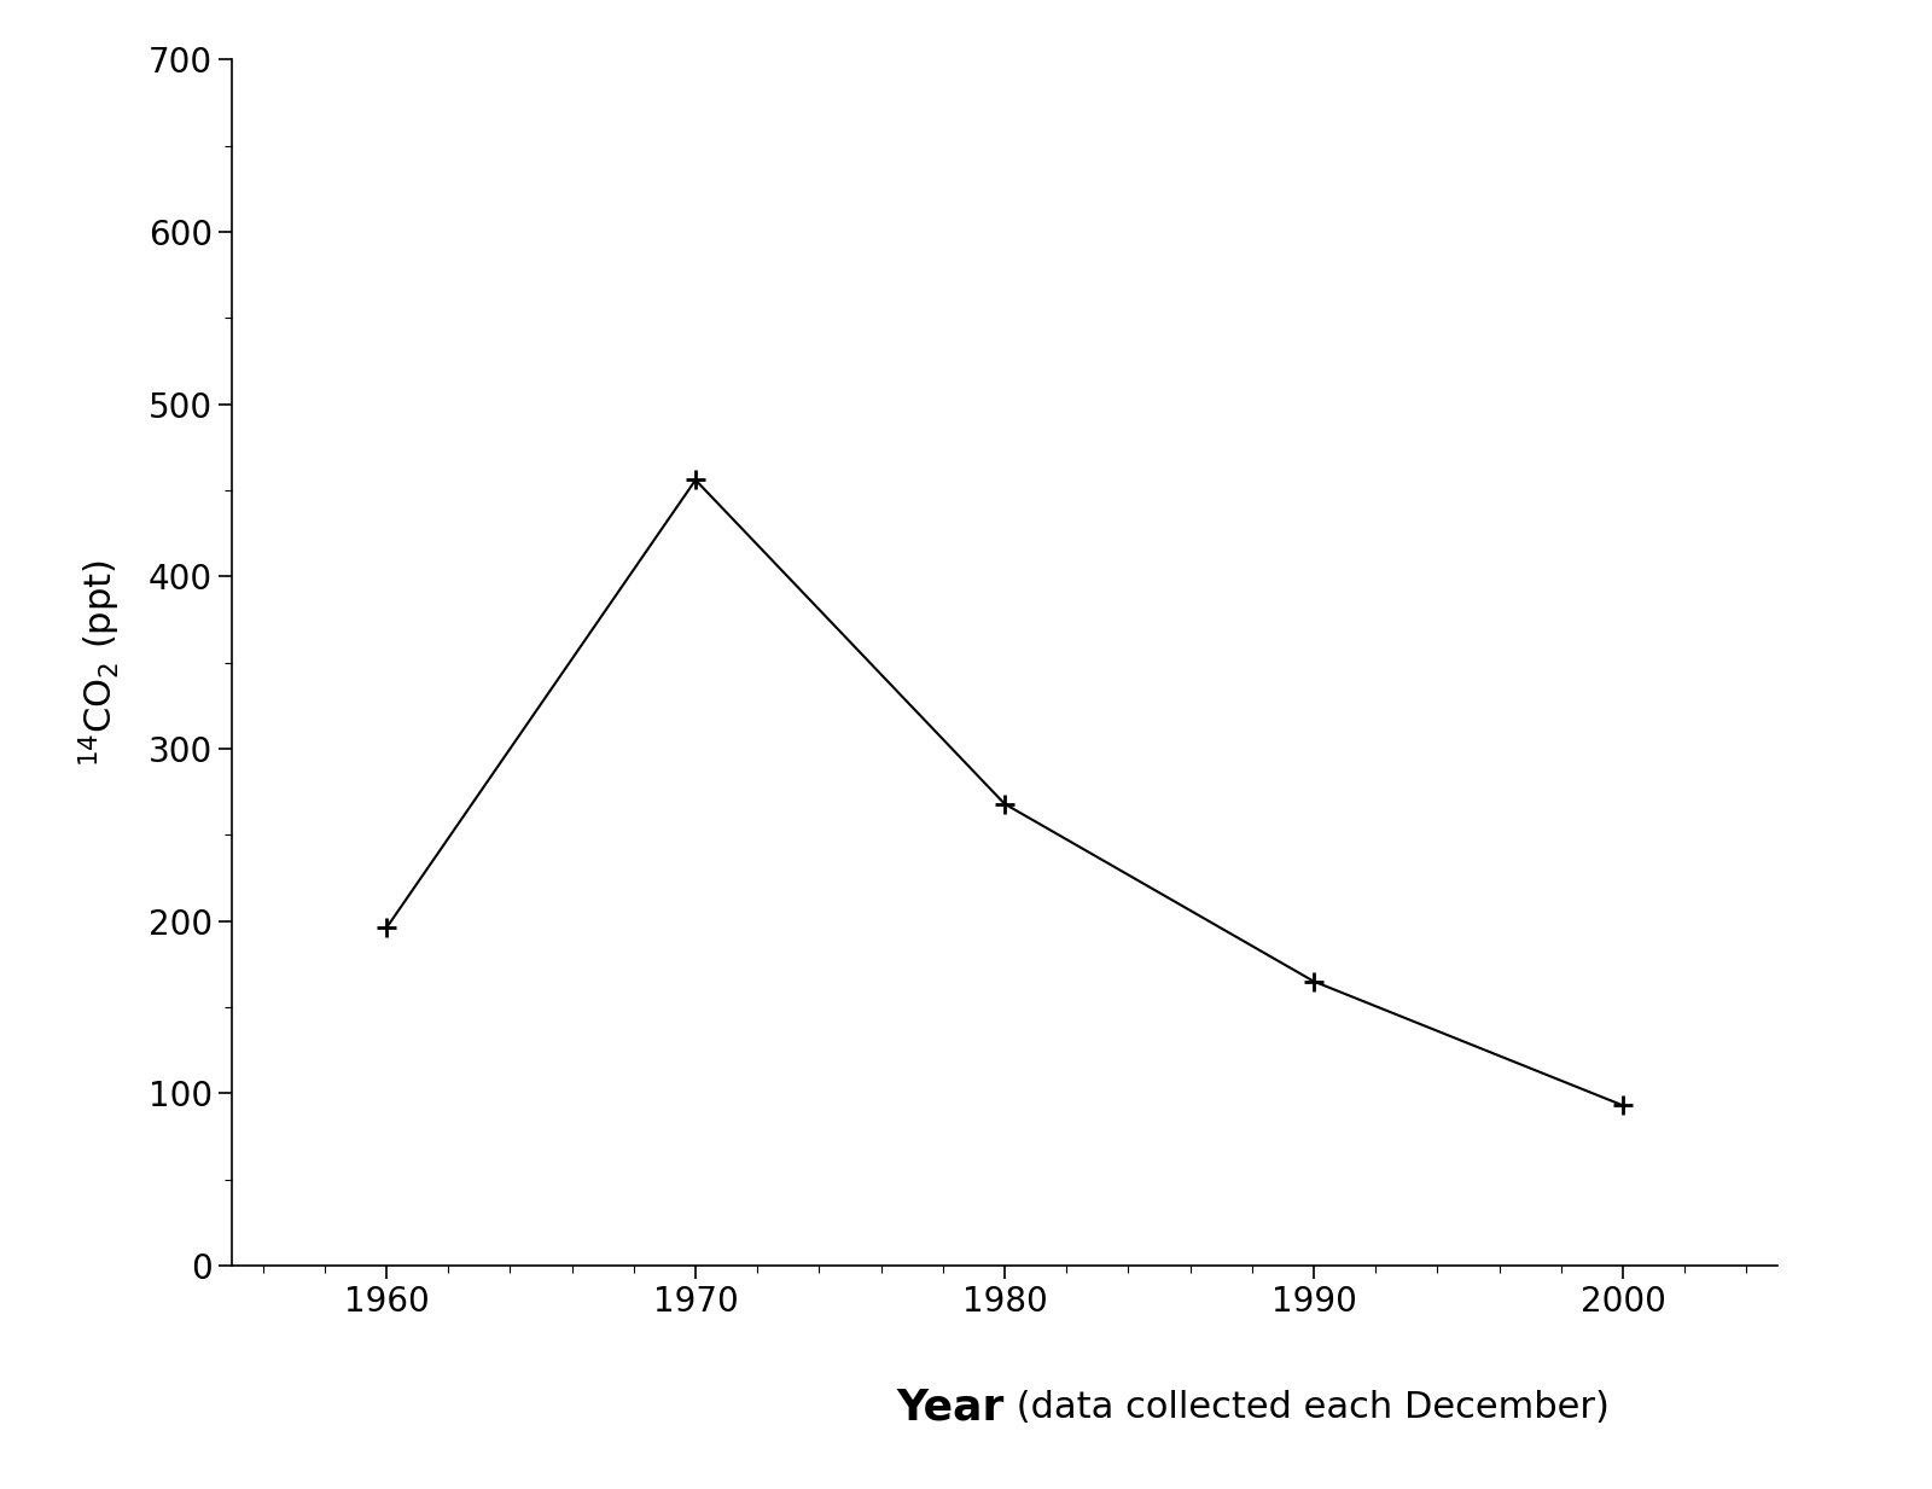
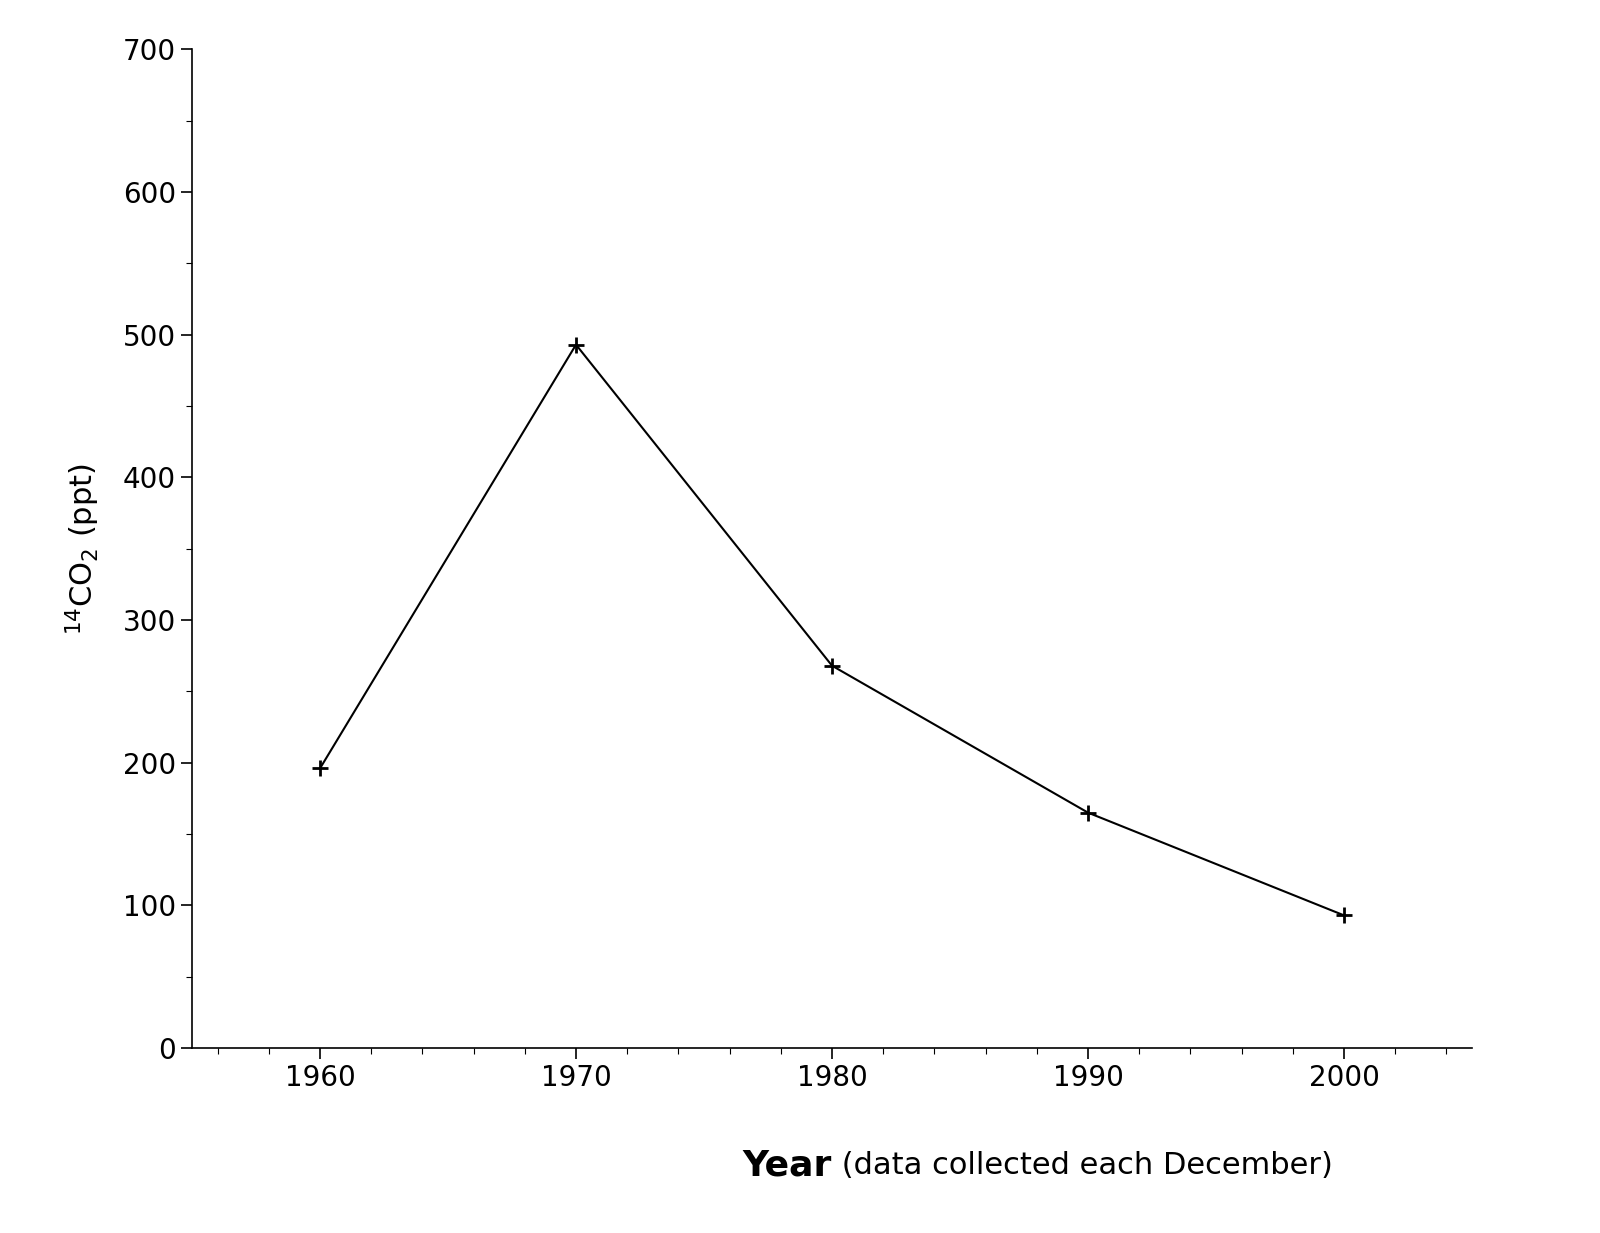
1970: 456 -> 493
